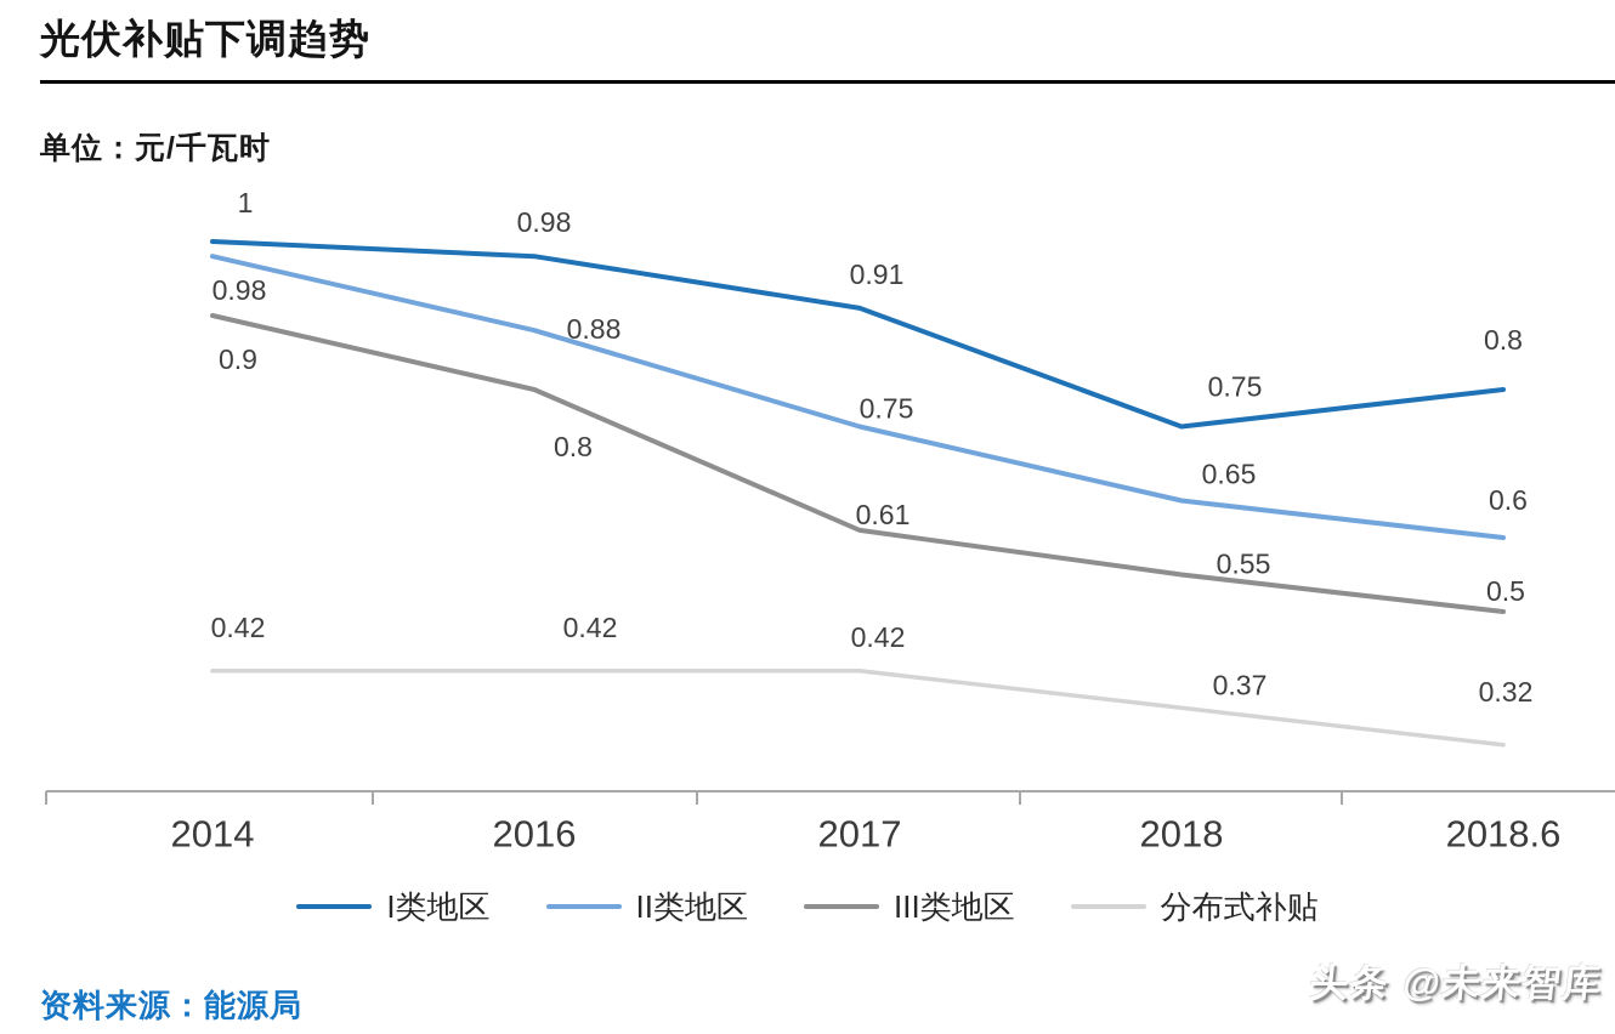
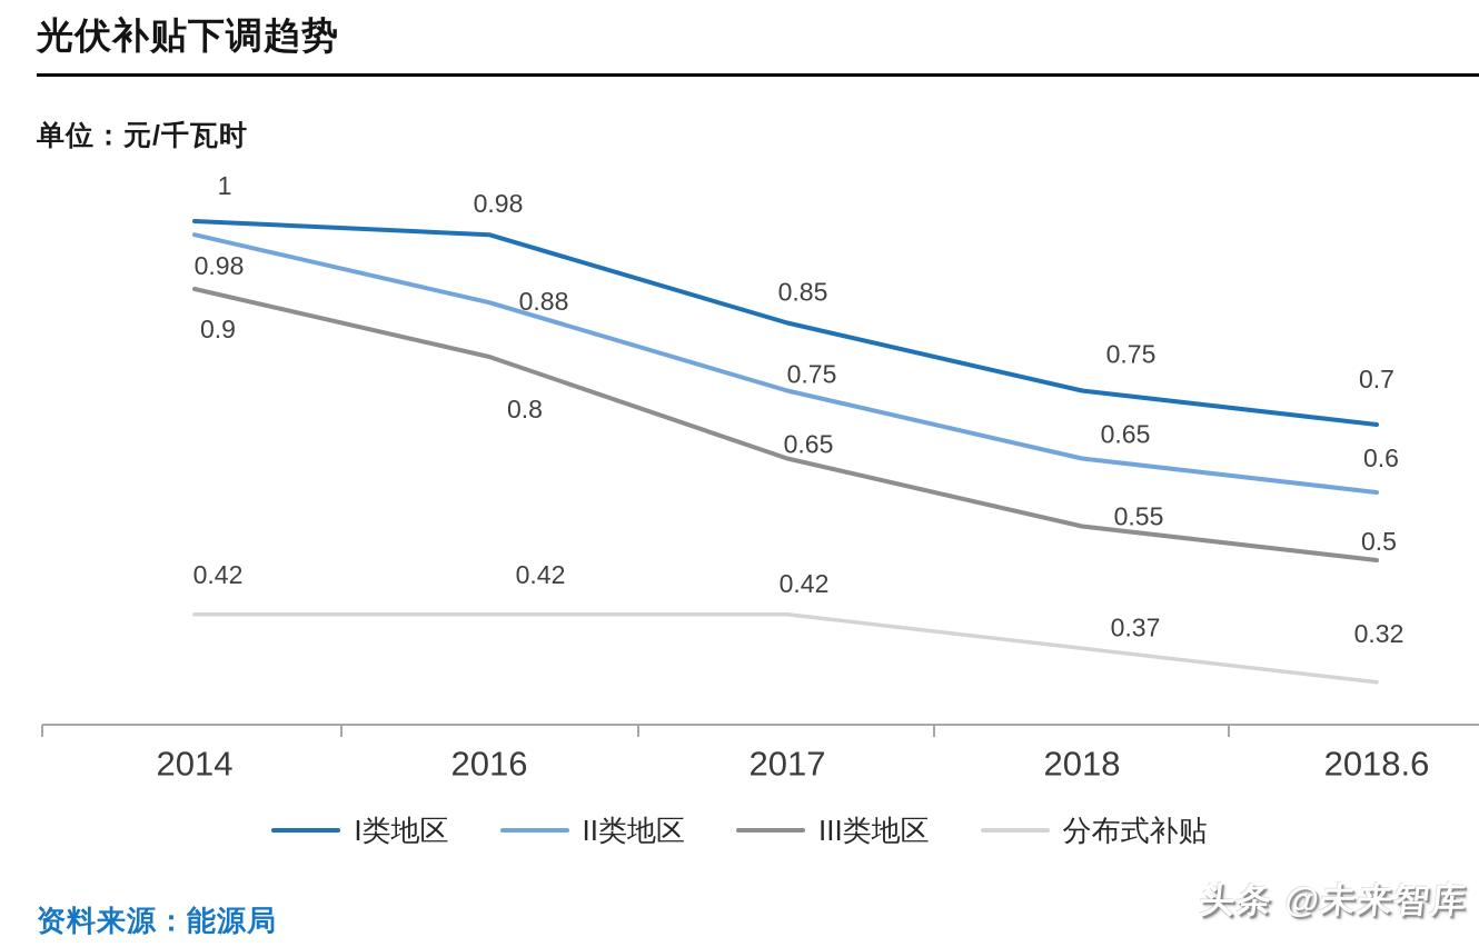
I类地区/2017: 0.91 -> 0.85
III类地区/2017: 0.61 -> 0.65
I类地区/2018.6: 0.8 -> 0.7
